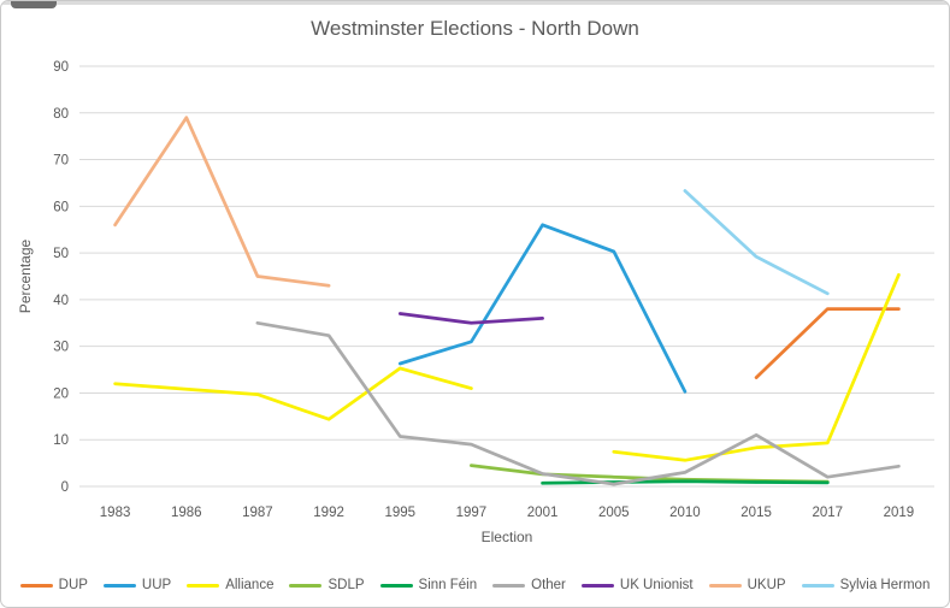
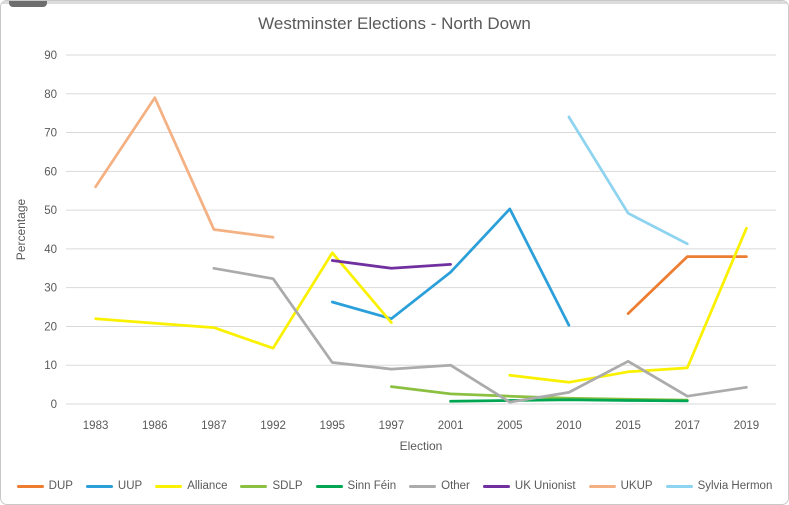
Alliance/1995: 25 -> 39
UUP/1997: 31 -> 22
UUP/2001: 56 -> 34
Other/2001: 3 -> 10
Sylvia Hermon/2010: 63 -> 74
